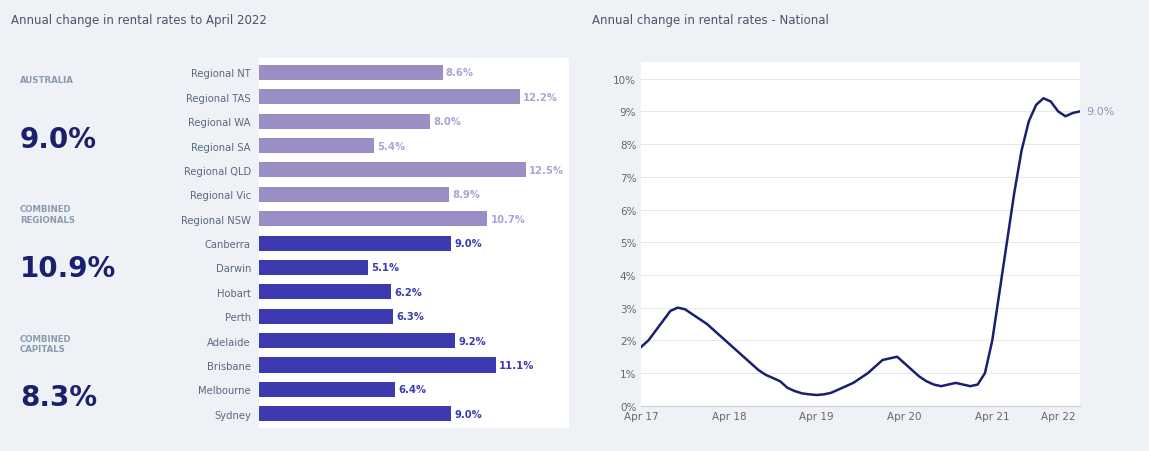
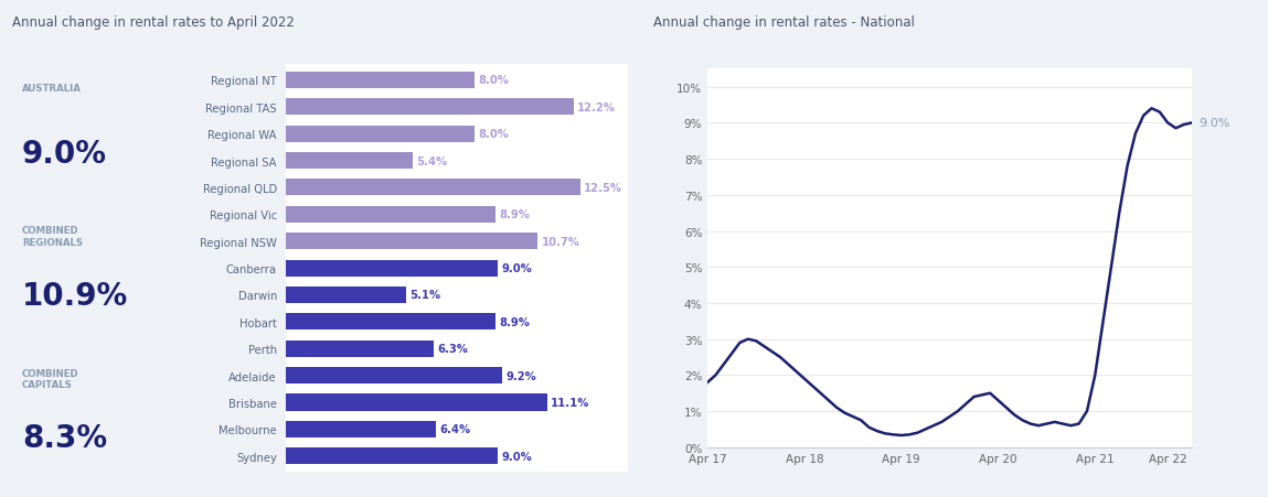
Regional NT: 8.6% -> 8.0%
Hobart: 6.2% -> 8.9%
